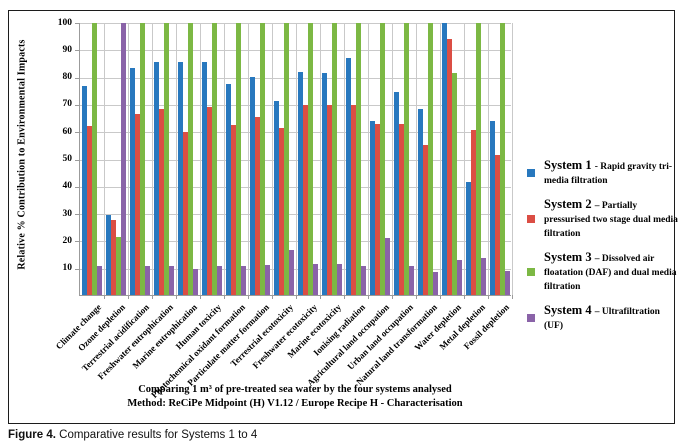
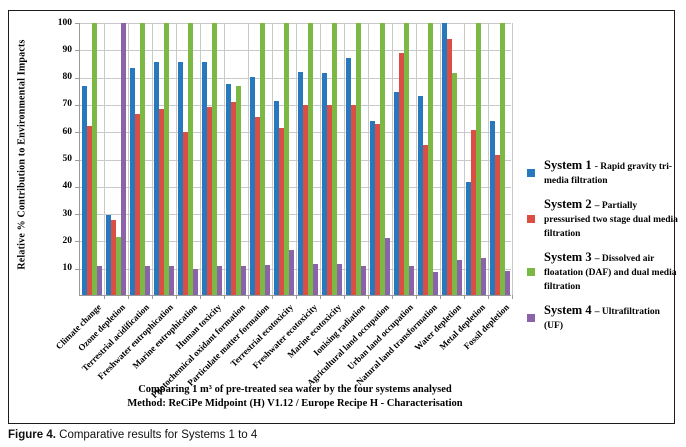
System 2/Photochemical oxidant formation: 62 -> 71
System 3/Photochemical oxidant formation: 100 -> 77
System 2/Urban land occupation: 63 -> 89
System 1/Natural land transformation: 68 -> 73
